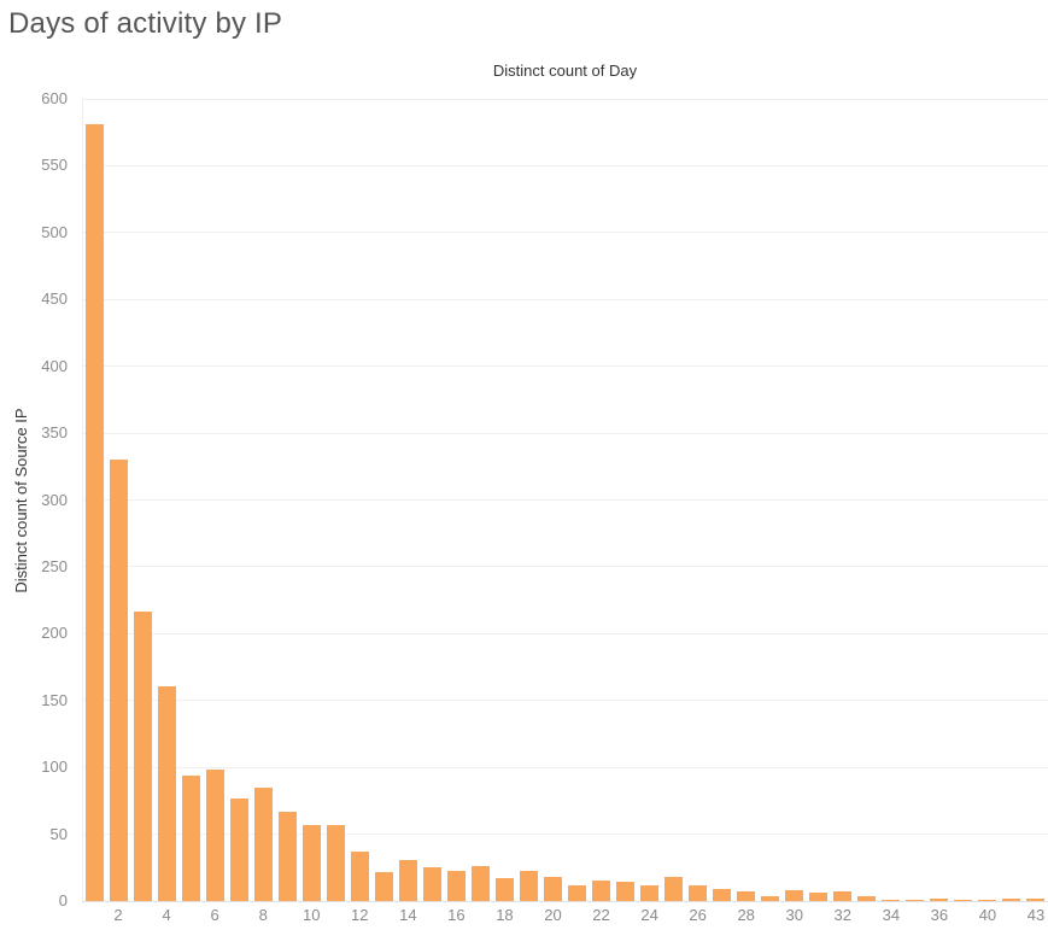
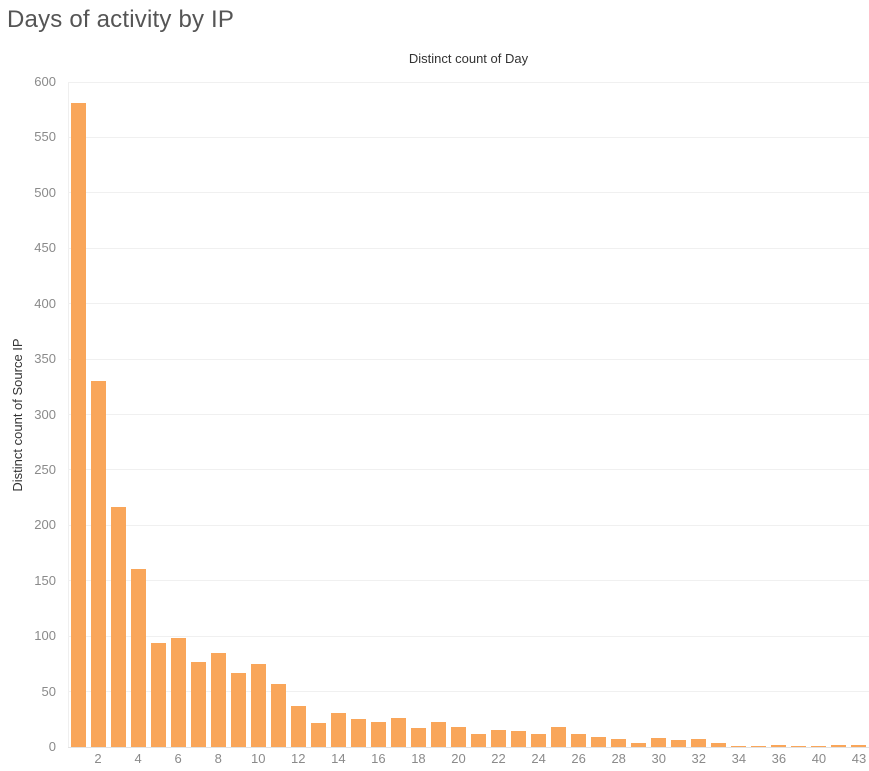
10: 57 -> 75
